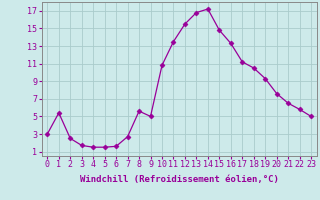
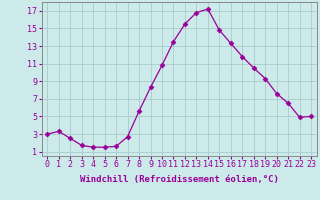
1: 5.4 -> 3.3
9: 5.0 -> 8.3
17: 11.2 -> 11.8
22: 5.8 -> 4.9
